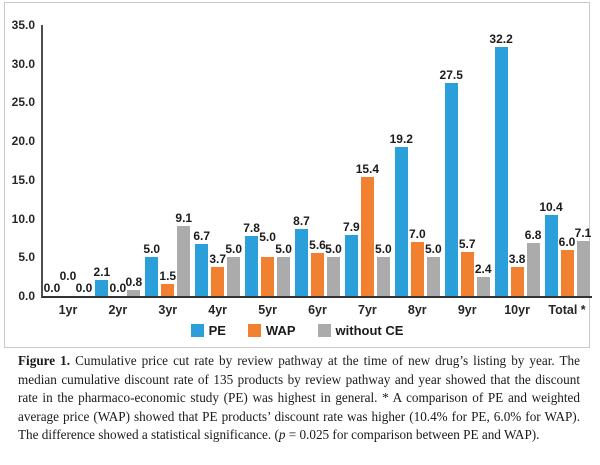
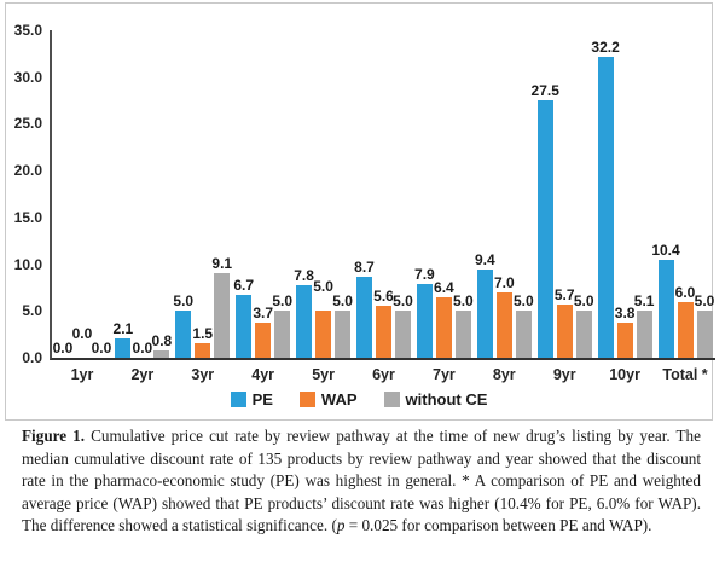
WAP/7yr: 15.4 -> 6.4
PE/8yr: 19.2 -> 9.4
without CE/9yr: 2.4 -> 5.0
without CE/10yr: 6.8 -> 5.1
without CE/Total *: 7.1 -> 5.0
